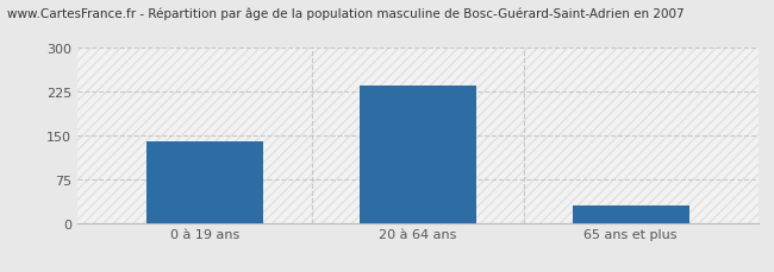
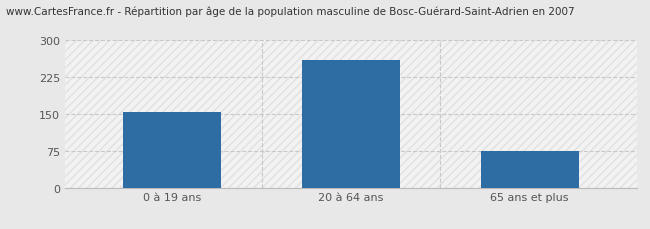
0 à 19 ans: 140 -> 155
20 à 64 ans: 235 -> 260
65 ans et plus: 30 -> 75
